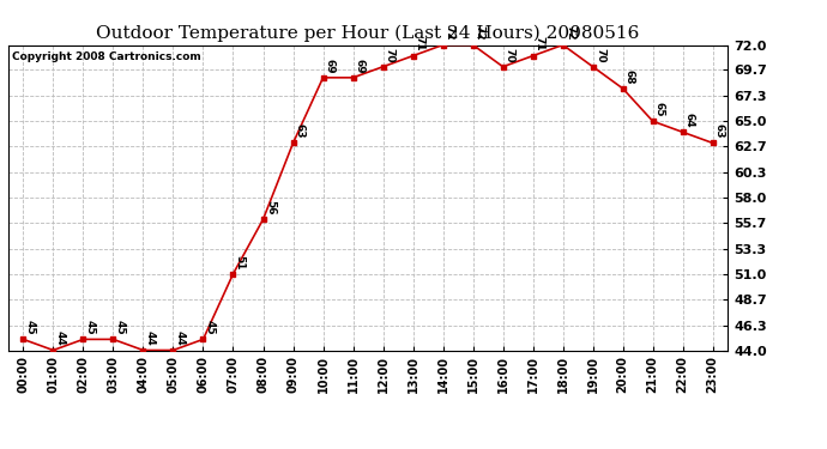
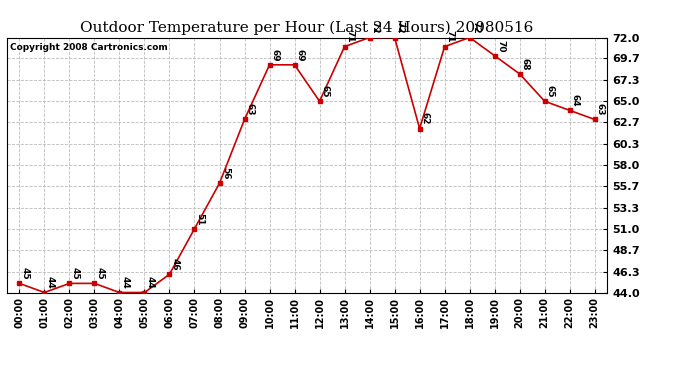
06:00: 45 -> 46
12:00: 70 -> 65
16:00: 70 -> 62
